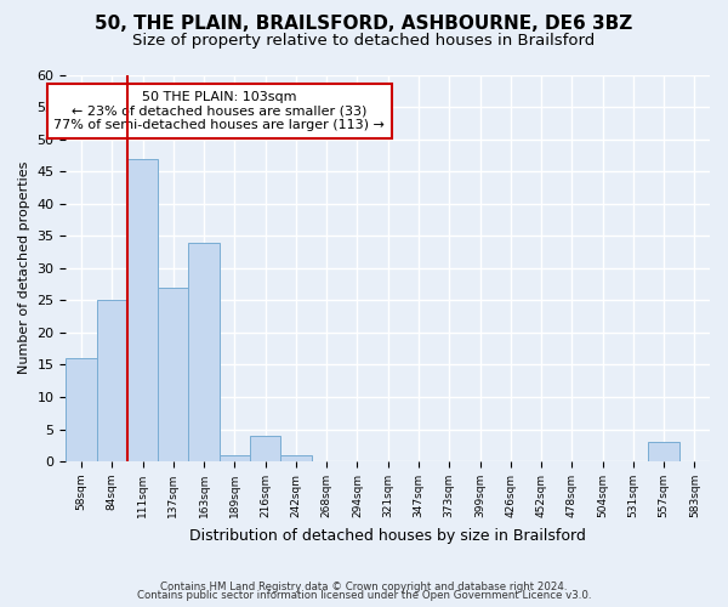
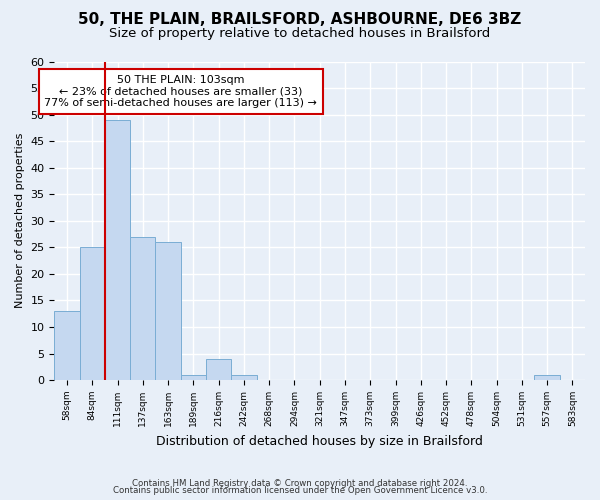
58sqm: 16 -> 13
111sqm: 47 -> 49
163sqm: 34 -> 26
557sqm: 3 -> 1
